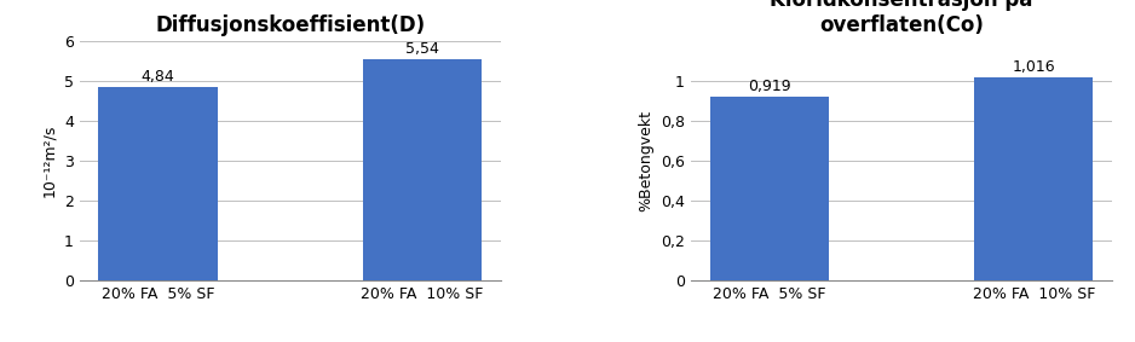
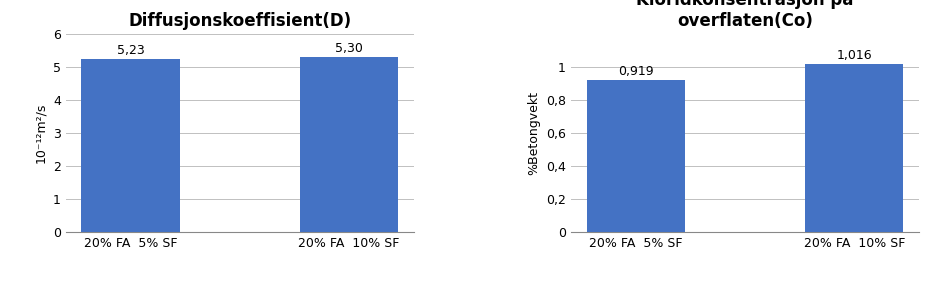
Diffusjonskoeffisient(D)/20% FA 5% SF: 4,84 -> 5,23
Diffusjonskoeffisient(D)/20% FA 10% SF: 5,54 -> 5,30
